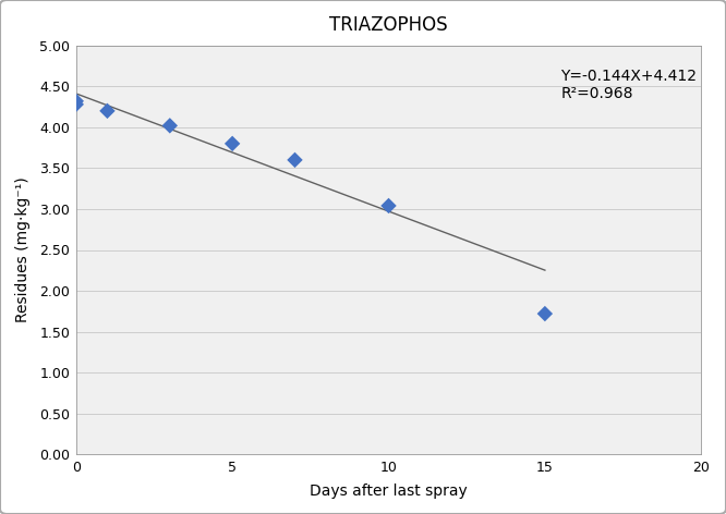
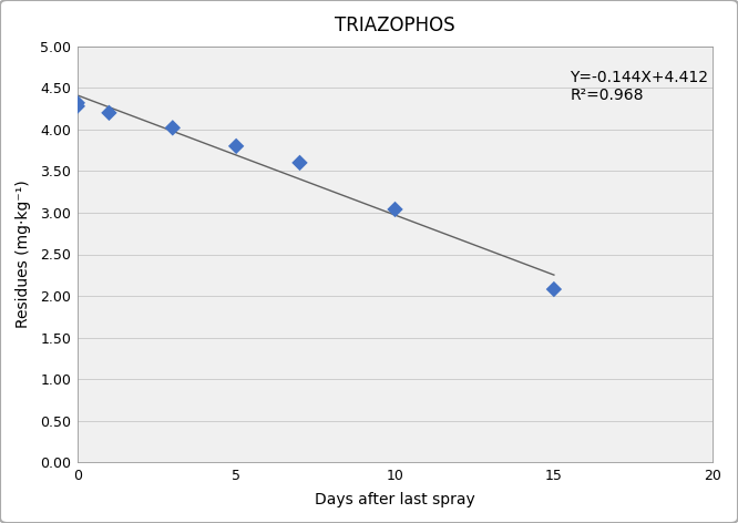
15: 1.72 -> 2.08
